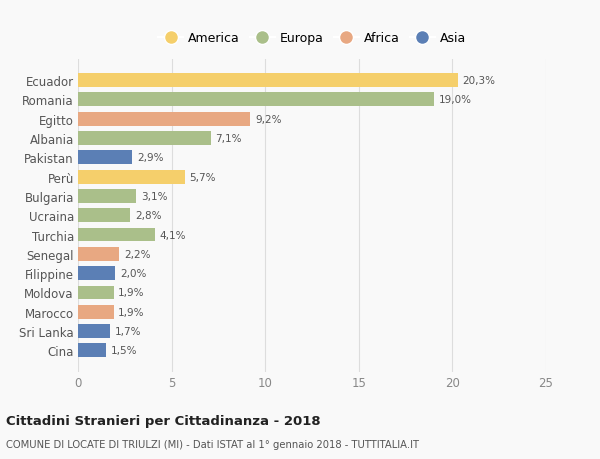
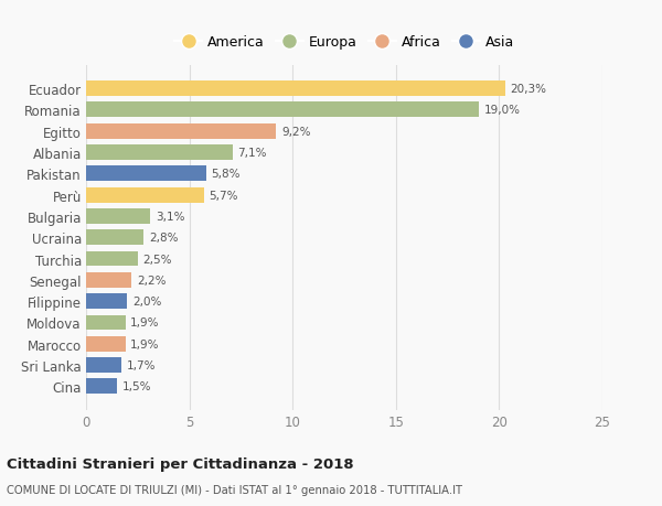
Pakistan: 2,9% -> 5,8%
Turchia: 4,1% -> 2,5%
